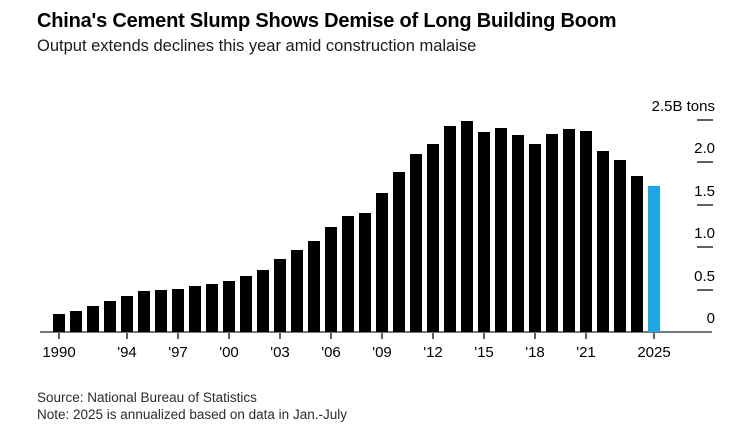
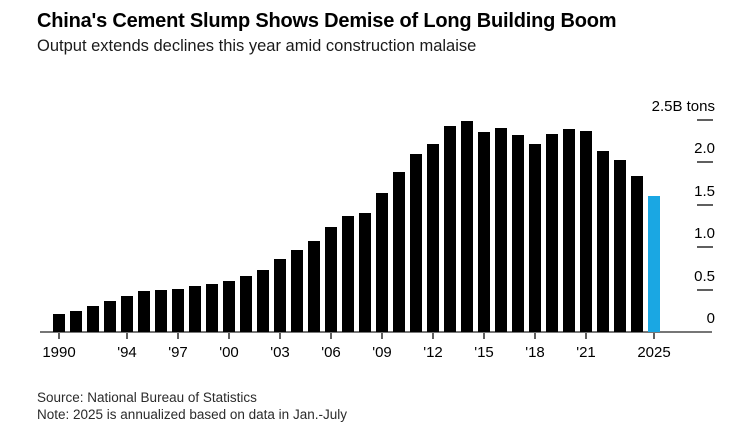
2025: 1.7 -> 1.6
